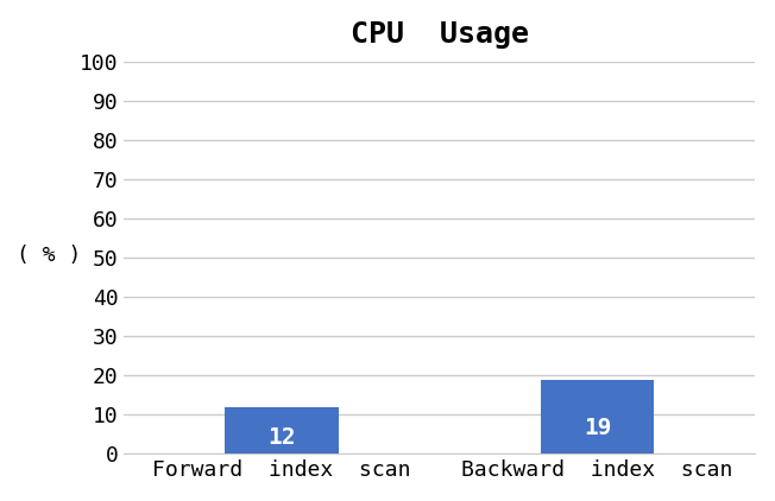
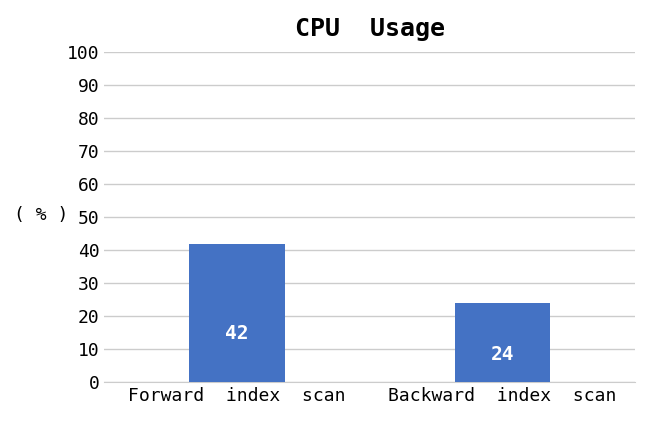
Forward index scan: 12 -> 42
Backward index scan: 19 -> 24
